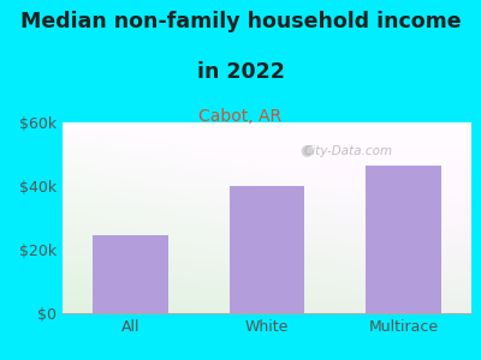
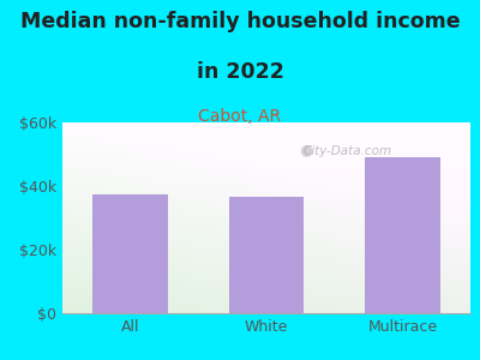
All: $24.5k -> $37.5k
White: $40.0k -> $36.5k
Multirace: $46.5k -> $49.0k
